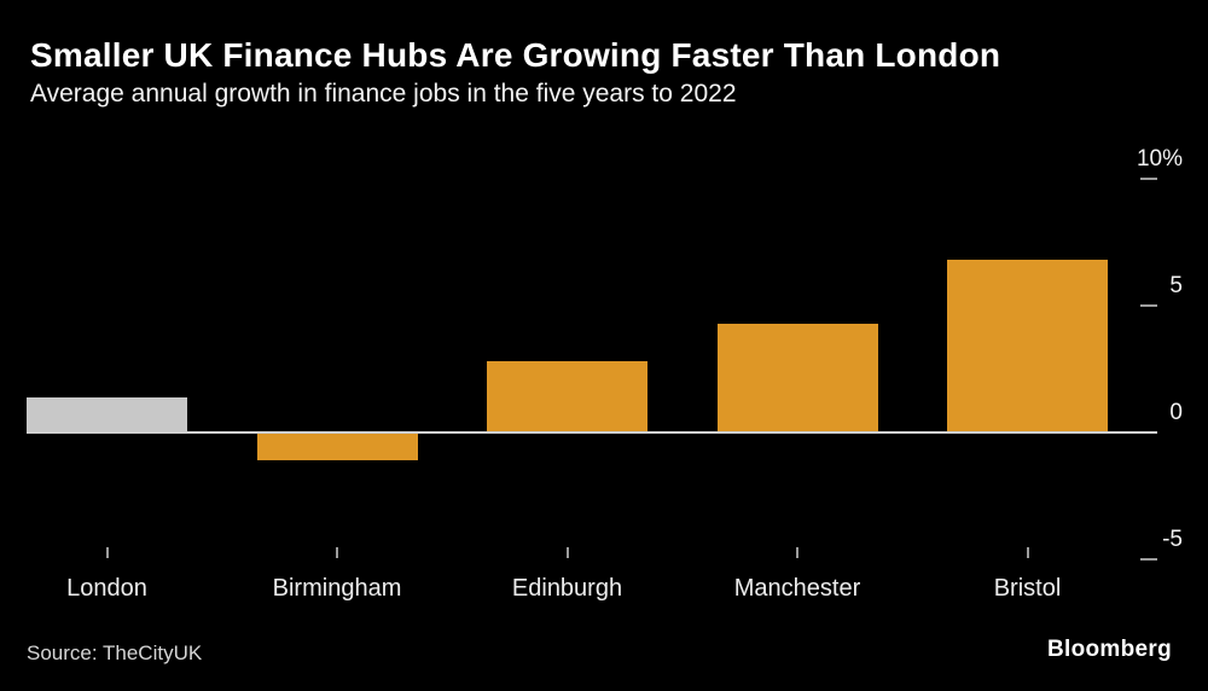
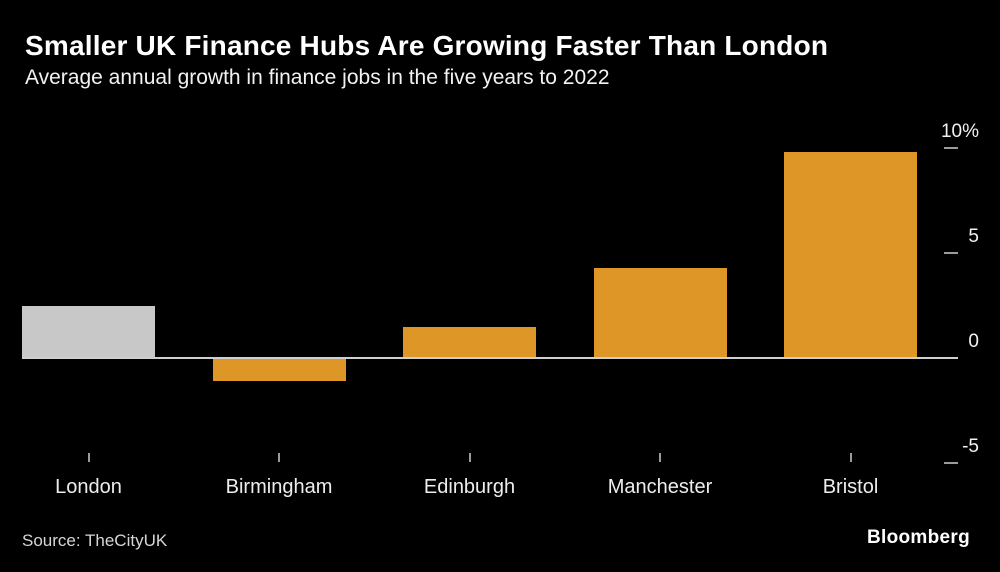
London: 1.4% -> 2.5%
Edinburgh: 2.8% -> 1.5%
Bristol: 6.8% -> 9.8%
